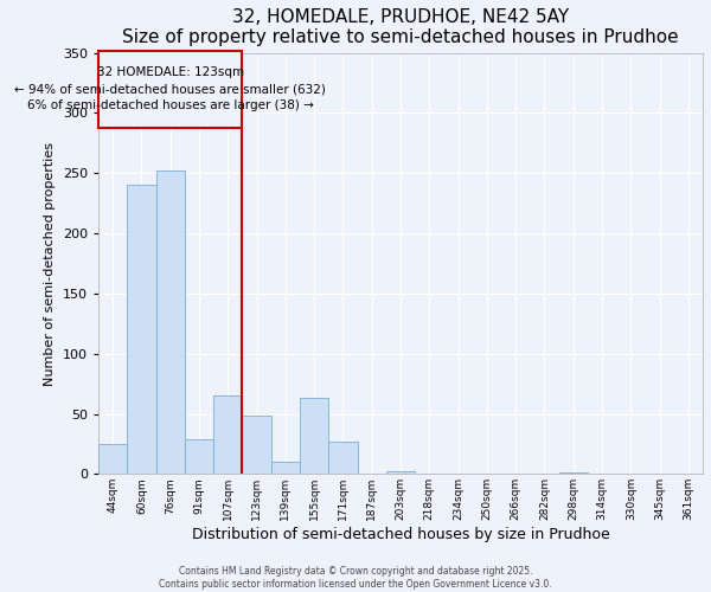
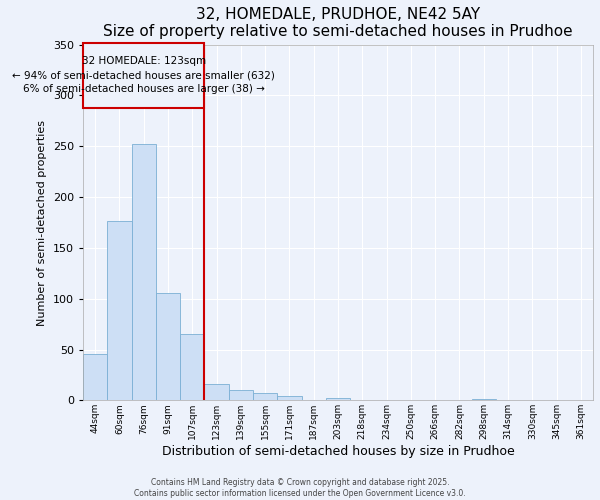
44sqm: 25 -> 46
60sqm: 240 -> 176
91sqm: 29 -> 106
123sqm: 49 -> 16
155sqm: 63 -> 7
171sqm: 27 -> 4
